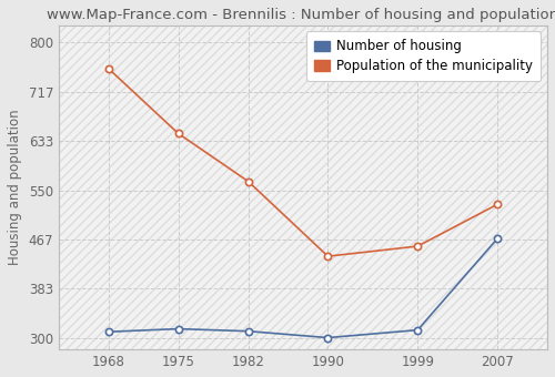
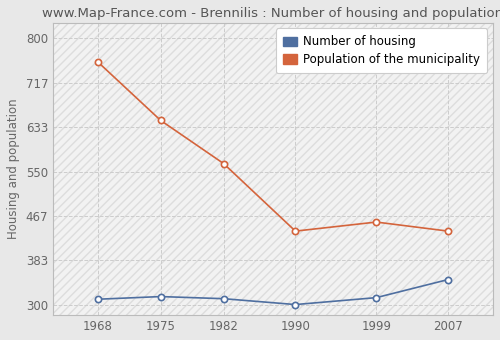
Number of housing/2007: 468 -> 347
Population of the municipality/2007: 526 -> 438
